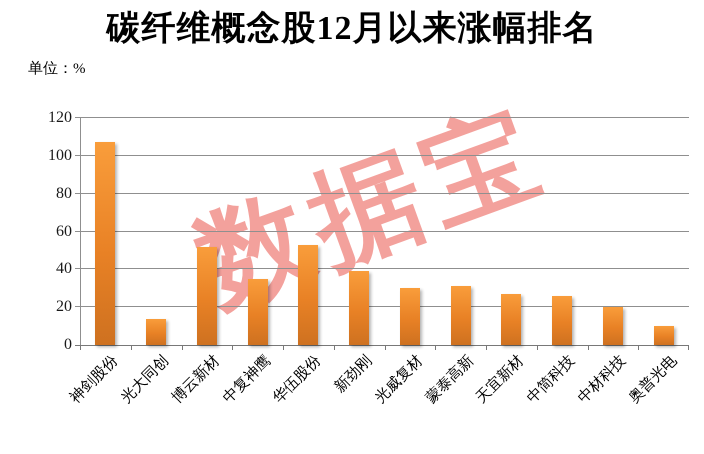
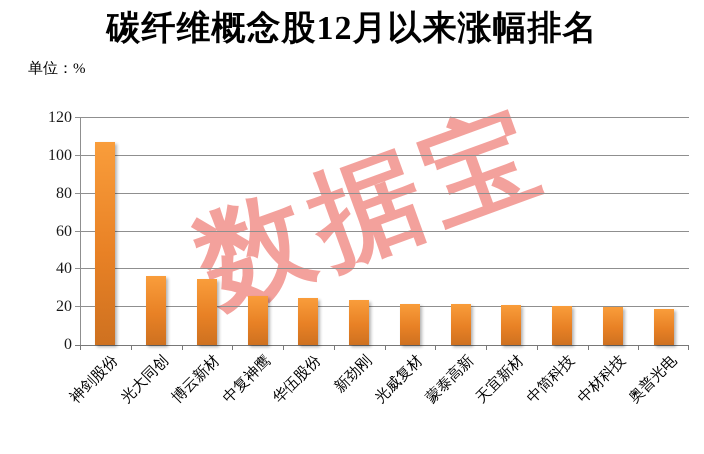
光大同创: 14 -> 36
博云新材: 52 -> 35
中复神鹰: 35 -> 26
华伍股份: 53 -> 25
新劲刚: 39 -> 24
光威复材: 30 -> 22
蒙泰高新: 31 -> 22
天宜新材: 27 -> 21
中简科技: 26 -> 21
奥普光电: 10 -> 19
